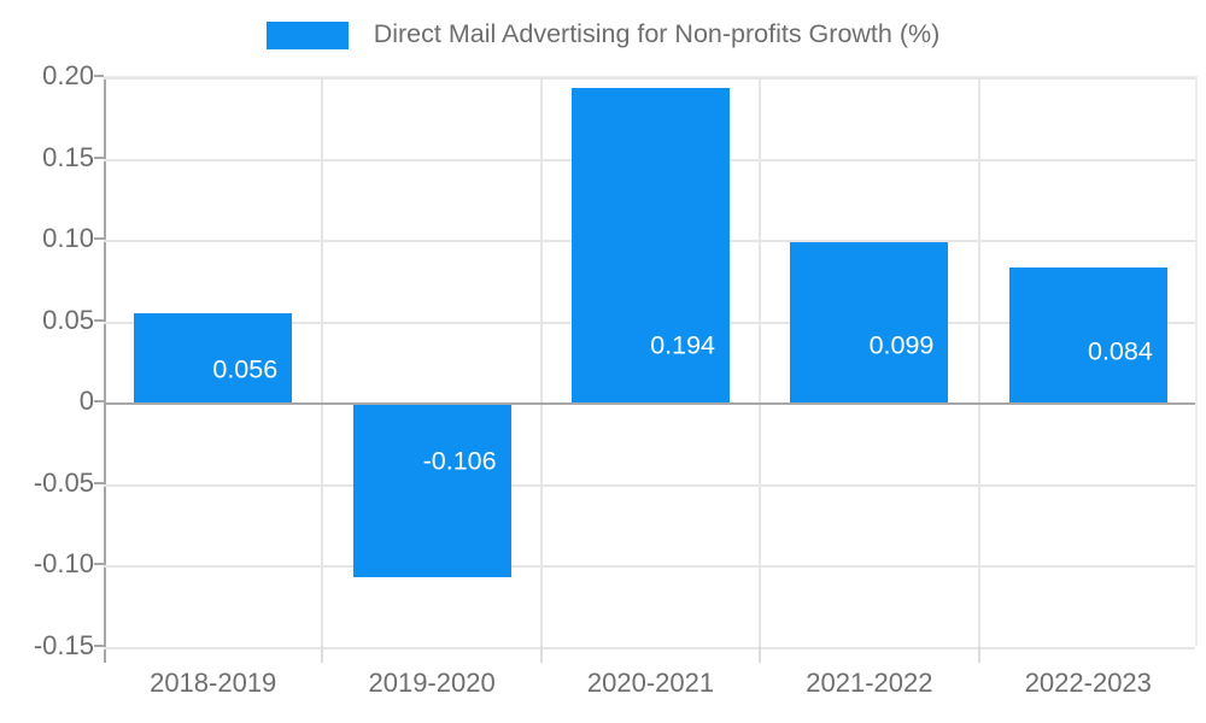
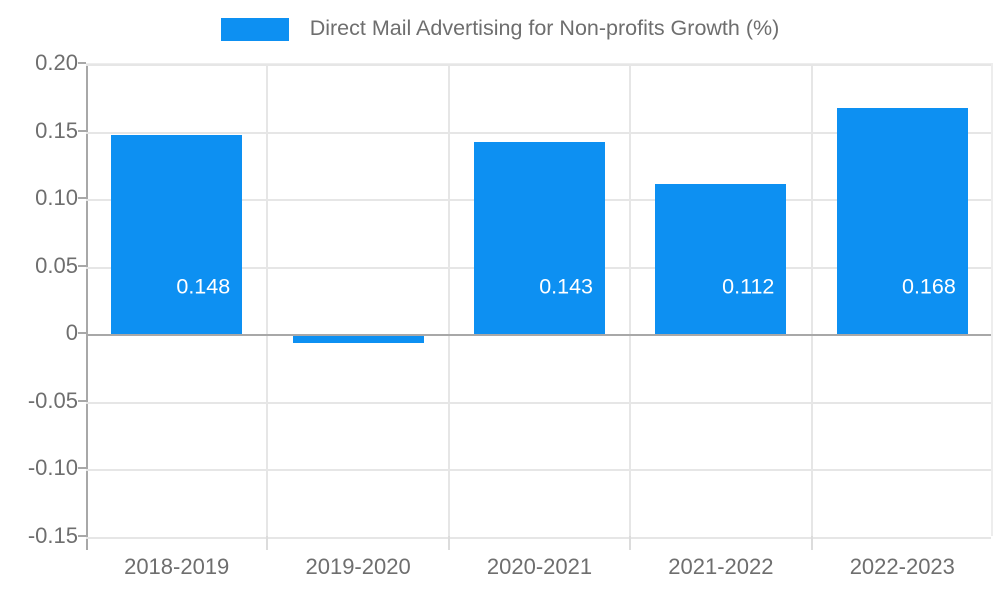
2018-2019: 0.056 -> 0.148
2019-2020: -0.106 -> -0.006
2020-2021: 0.194 -> 0.143
2021-2022: 0.099 -> 0.112
2022-2023: 0.084 -> 0.168
